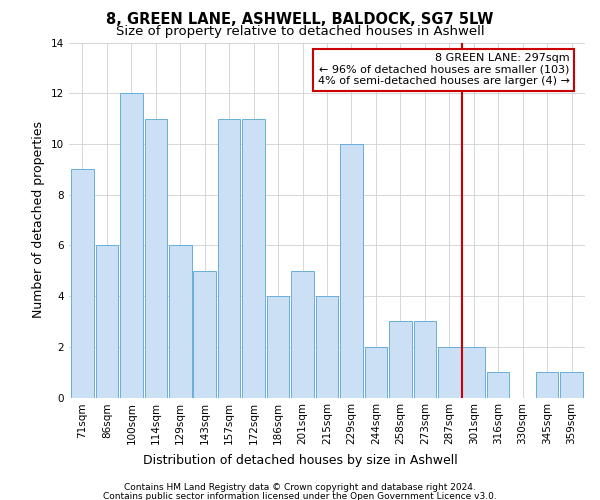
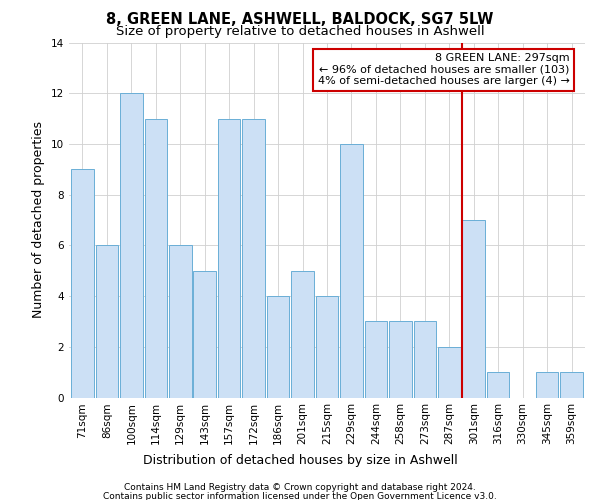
244sqm: 2 -> 3
301sqm: 2 -> 7
